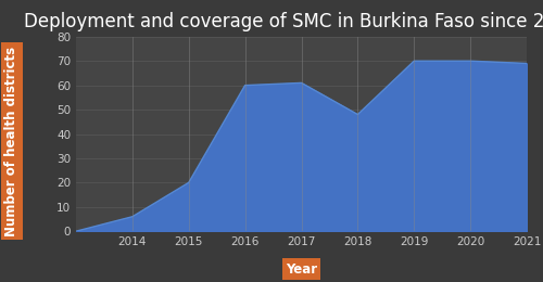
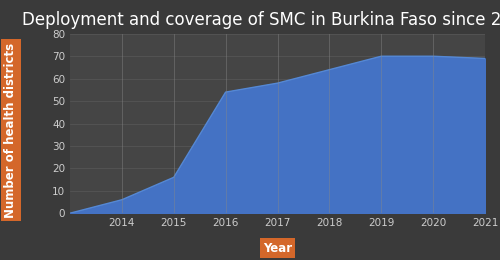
2015: 20 -> 16
2016: 60 -> 54
2017: 61 -> 58
2018: 48 -> 64
